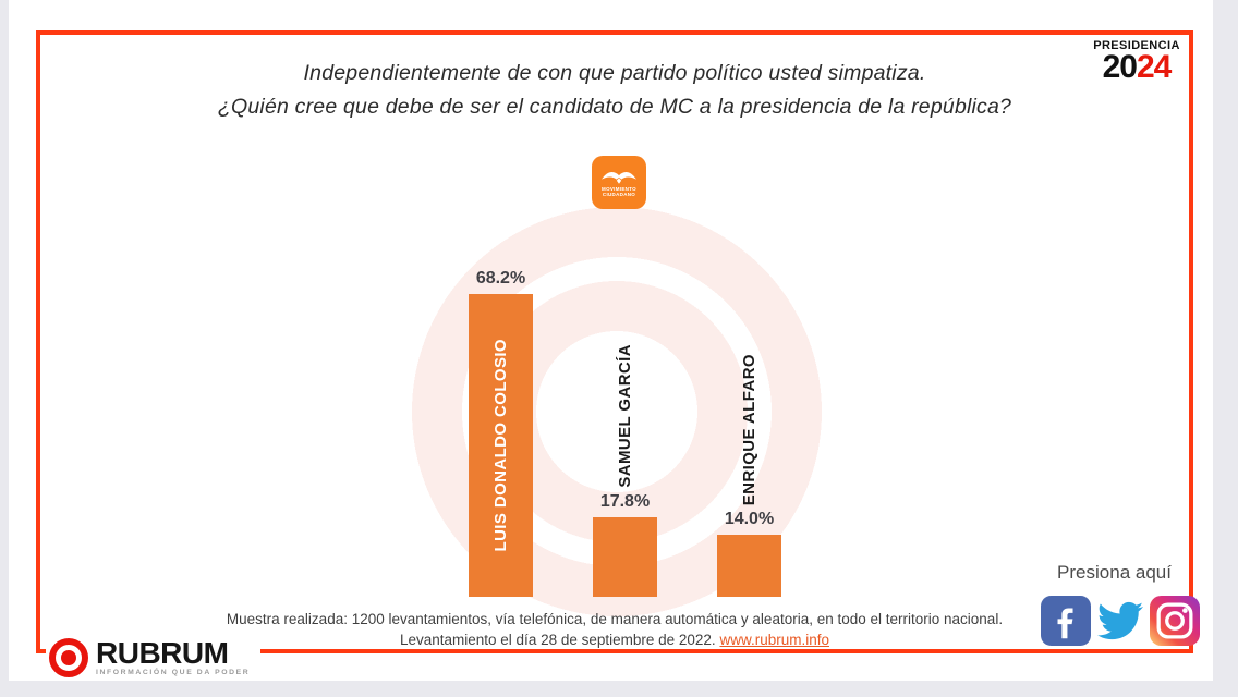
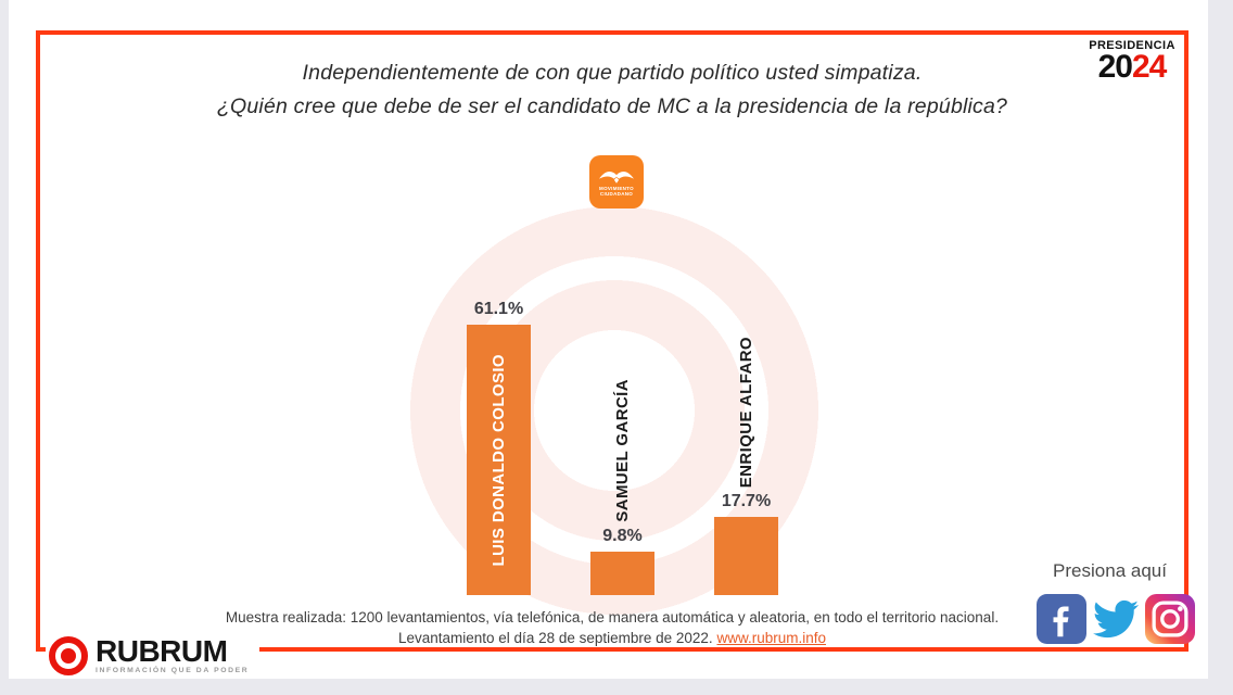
LUIS DONALDO COLOSIO: 68.2% -> 61.1%
SAMUEL GARCÍA: 17.8% -> 9.8%
ENRIQUE ALFARO: 14.0% -> 17.7%
